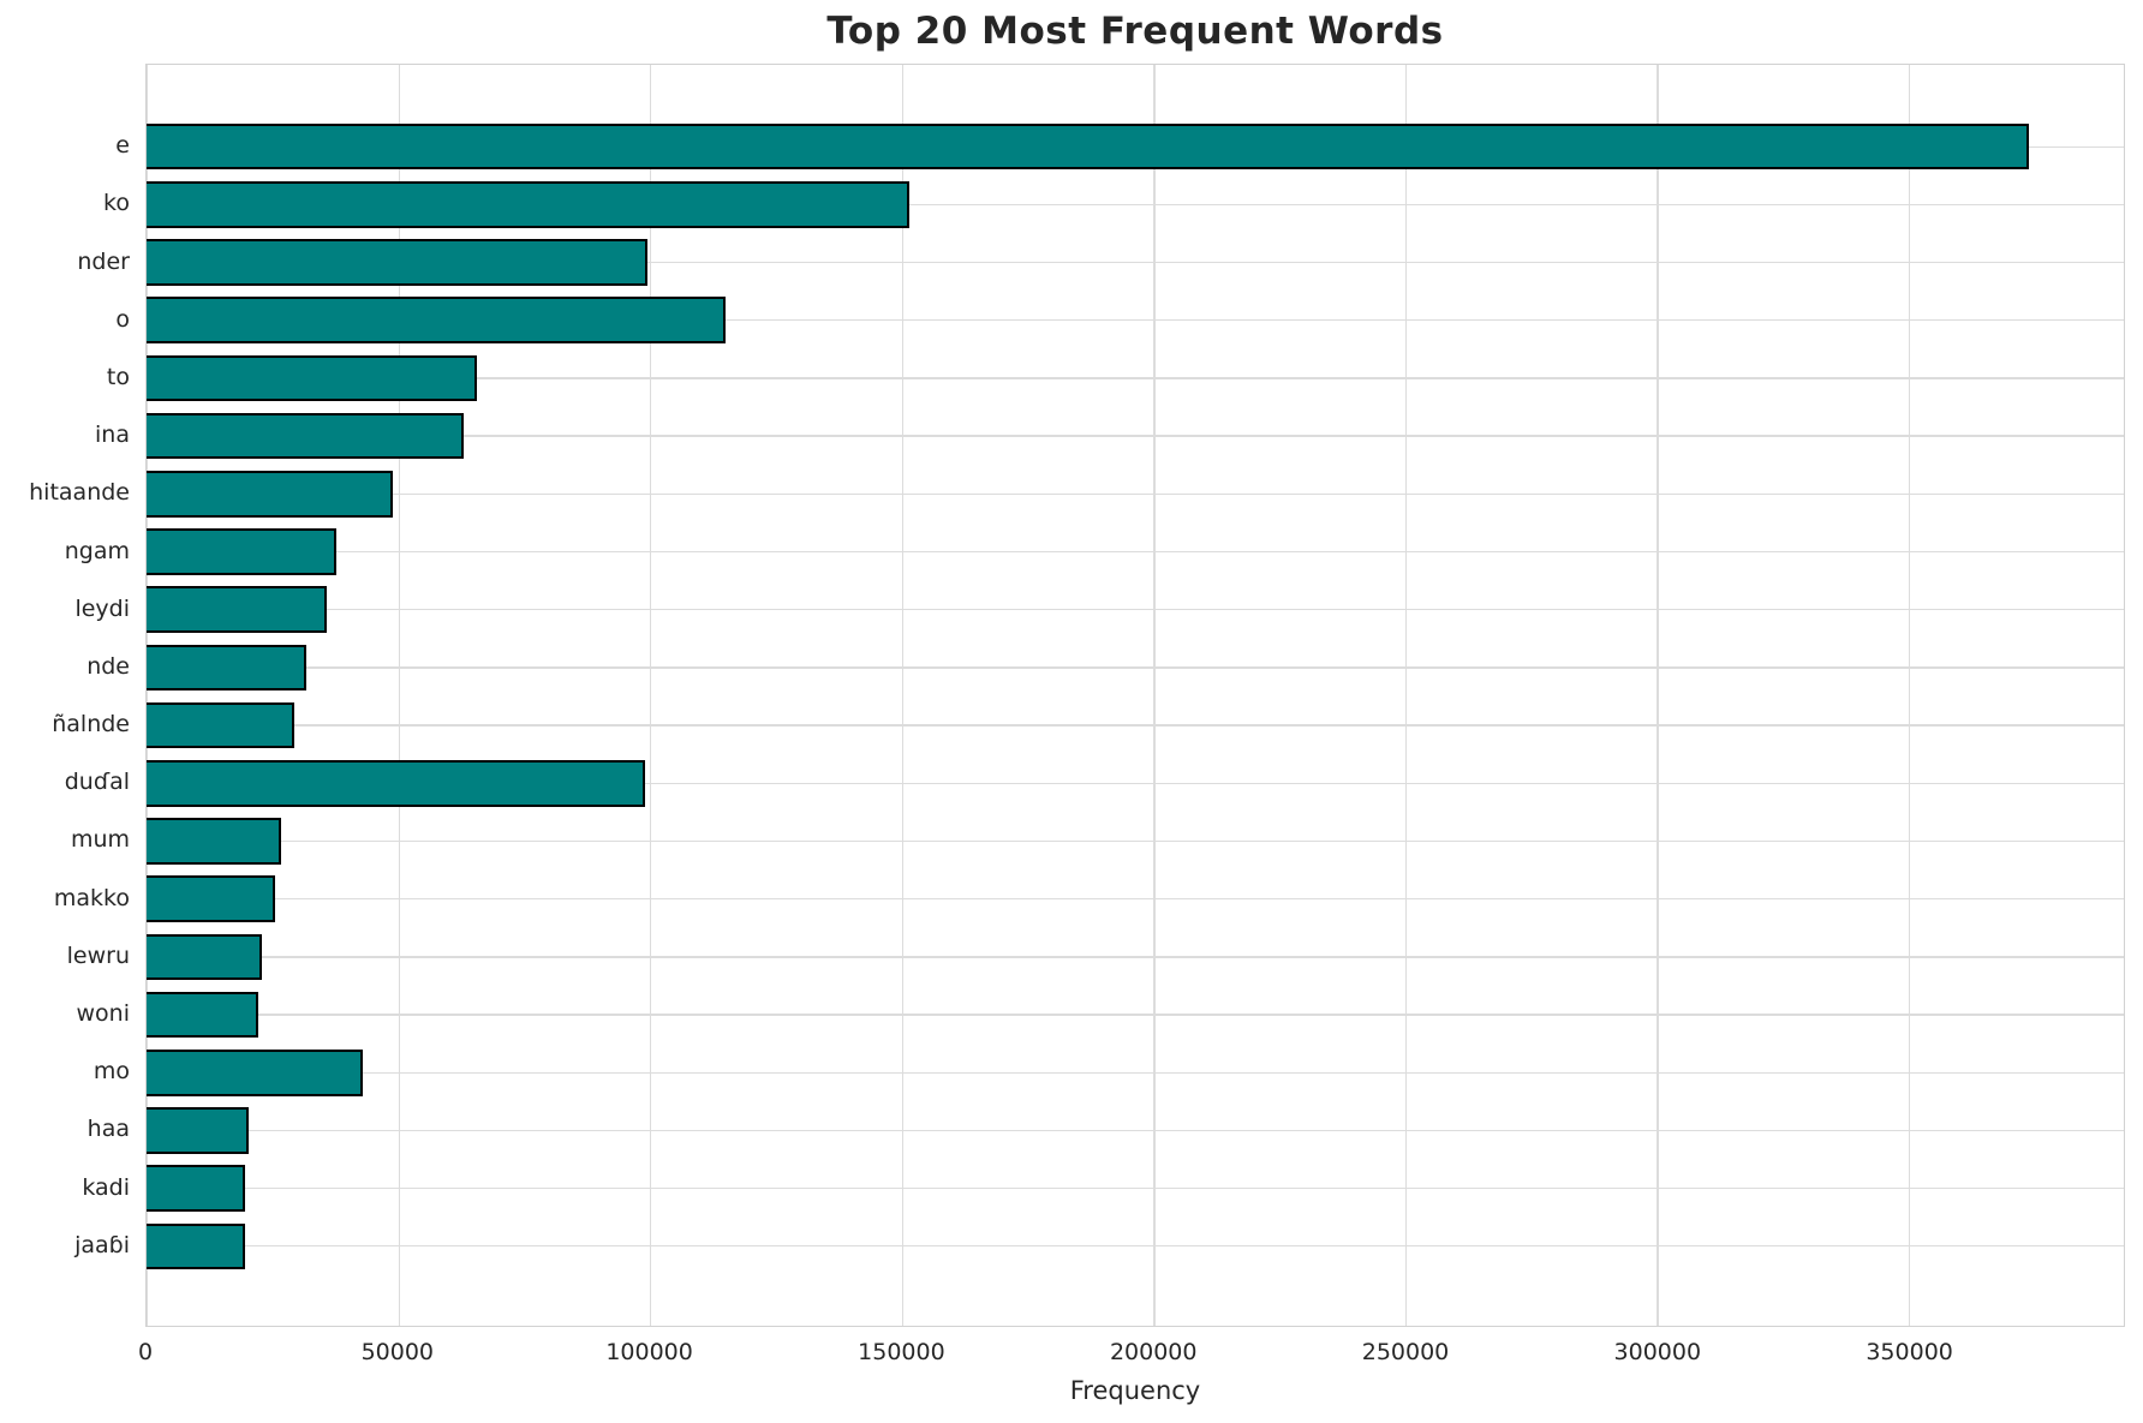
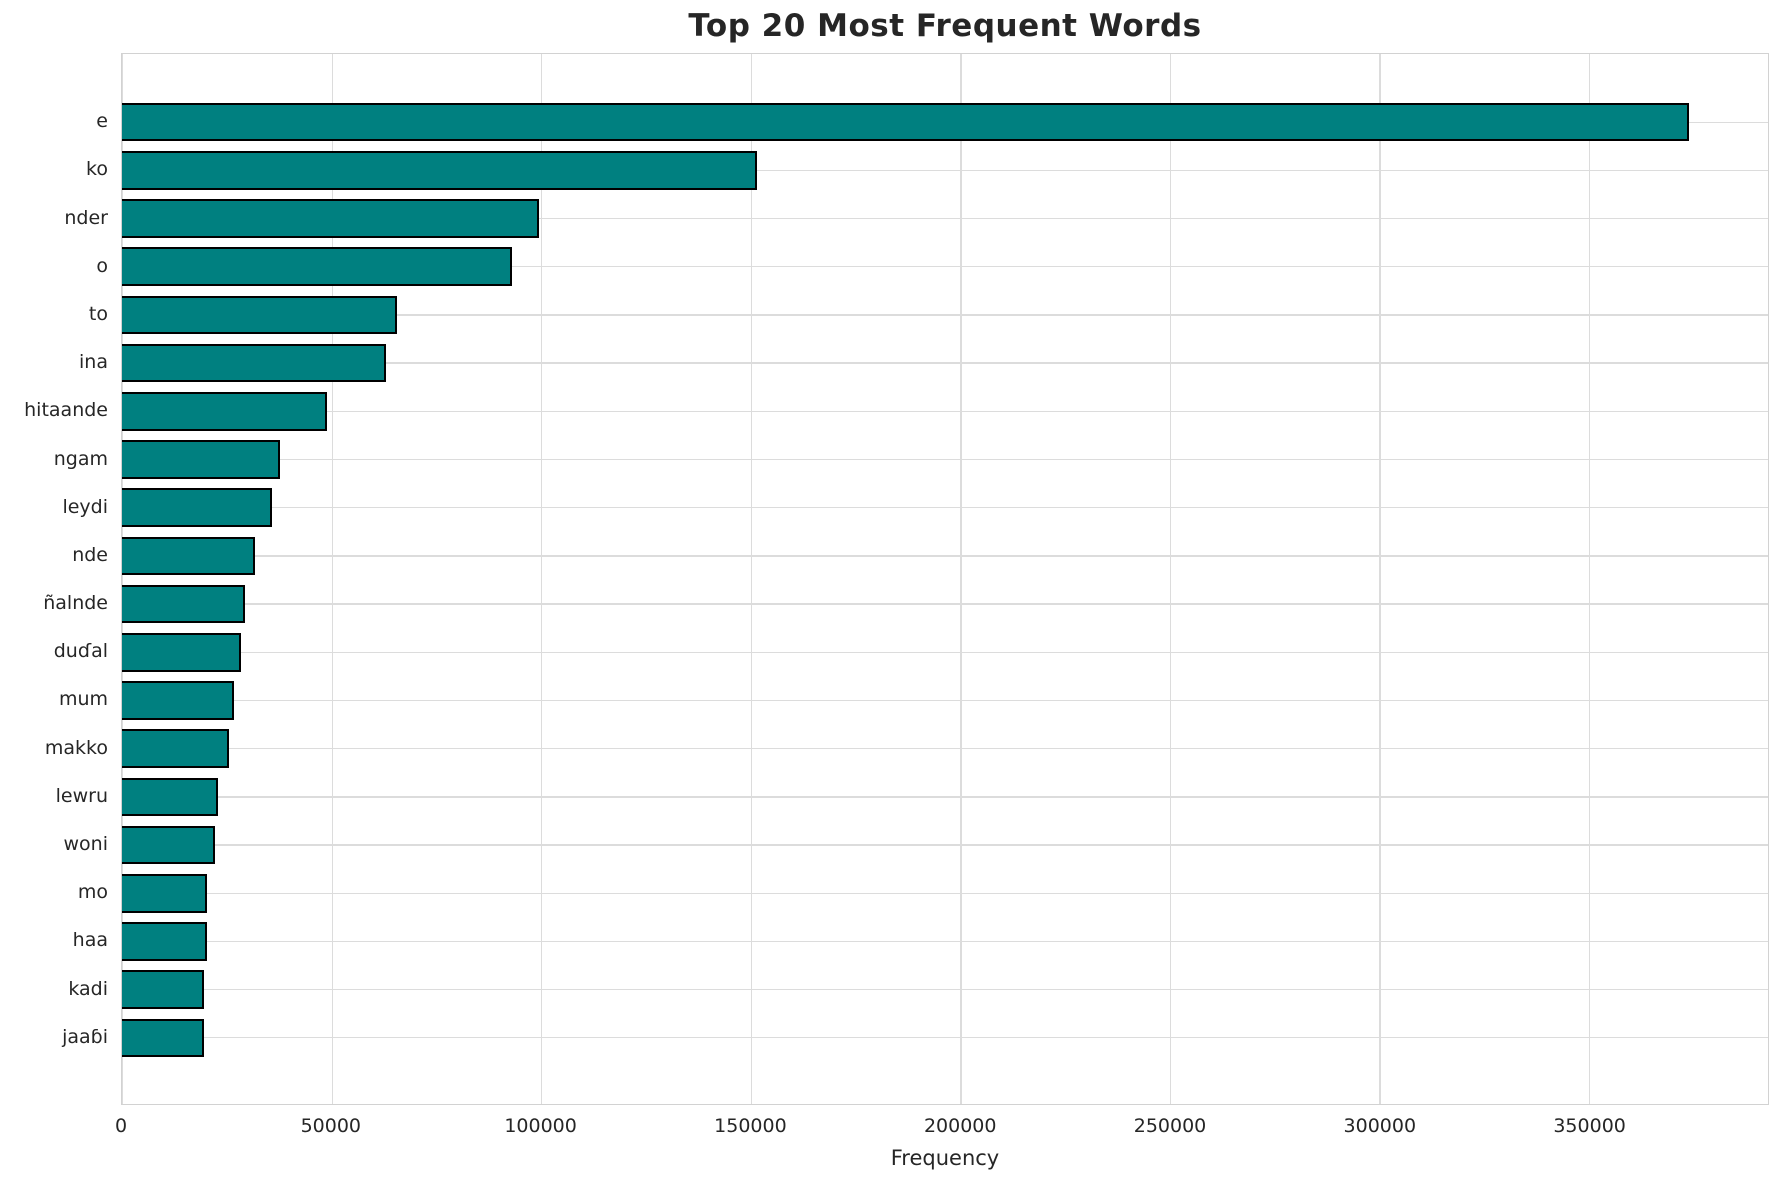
o: 115000 -> 93000
duɗal: 99000 -> 28000
mo: 43000 -> 20000
